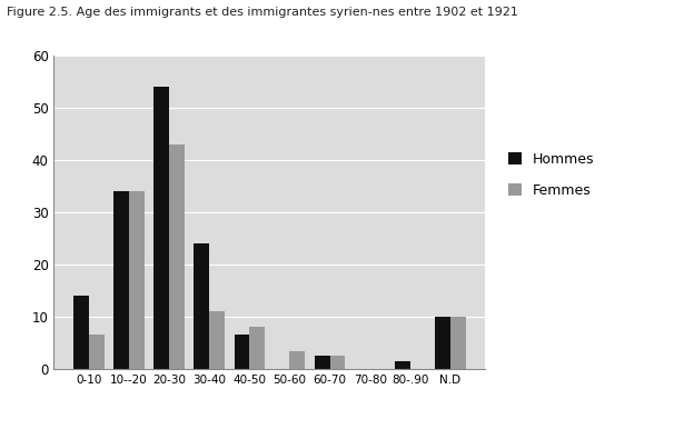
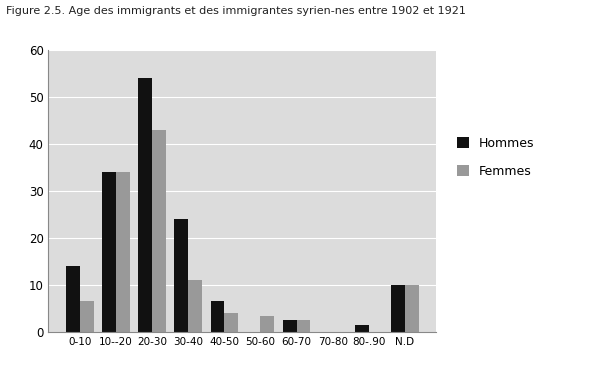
Femmes/40-50: 8.0 -> 4.0
